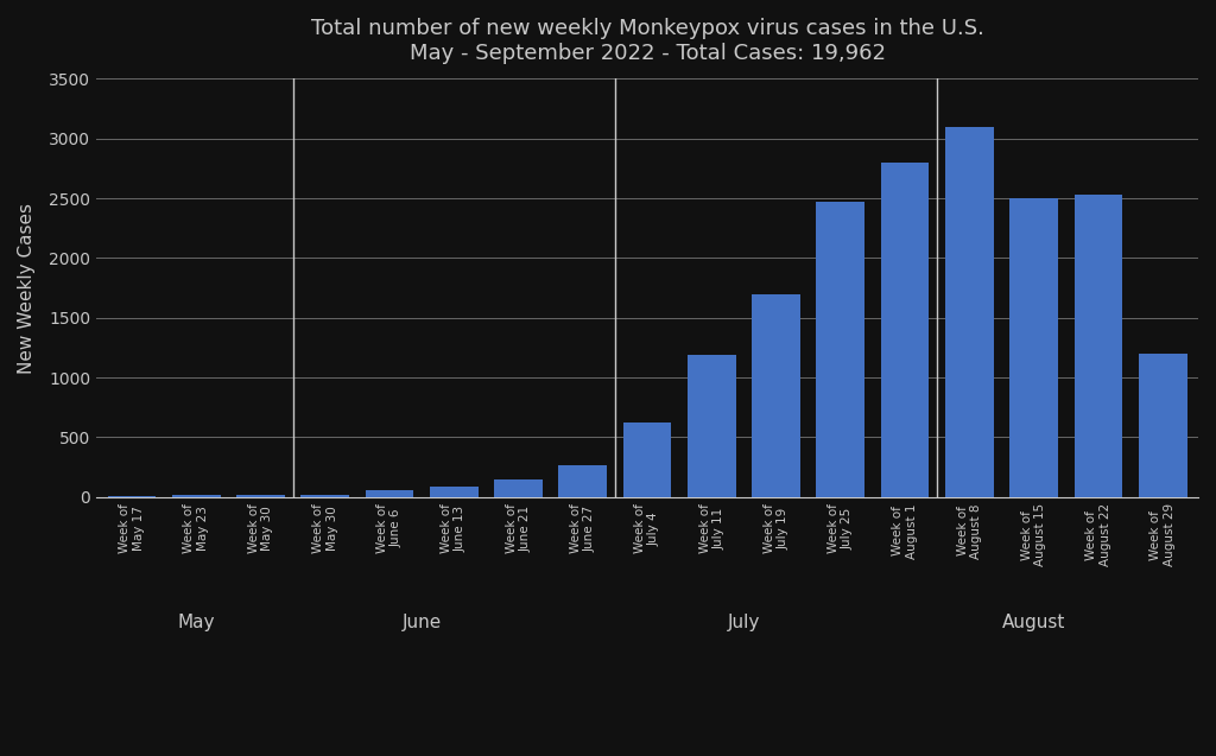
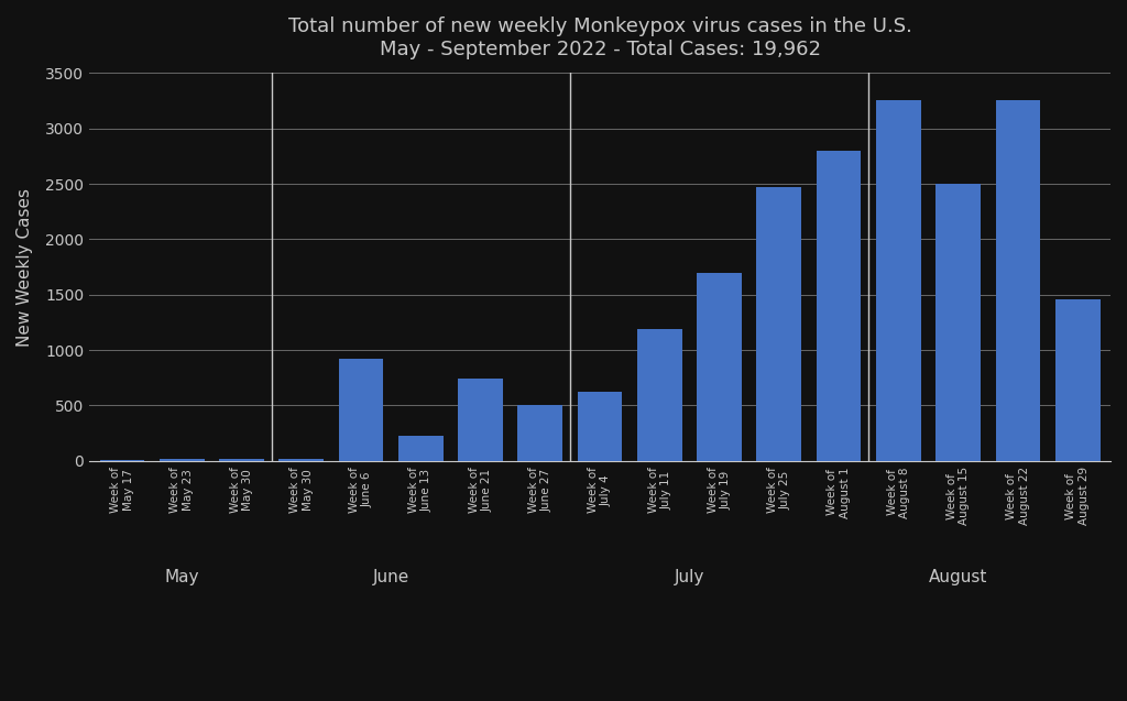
Week of June 6: 60 -> 920
Week of June 13: 90 -> 230
Week of June 21: 150 -> 740
Week of June 27: 260 -> 500
Week of August 8: 3100 -> 3260
Week of August 22: 2530 -> 3260
Week of August 29: 1200 -> 1460
